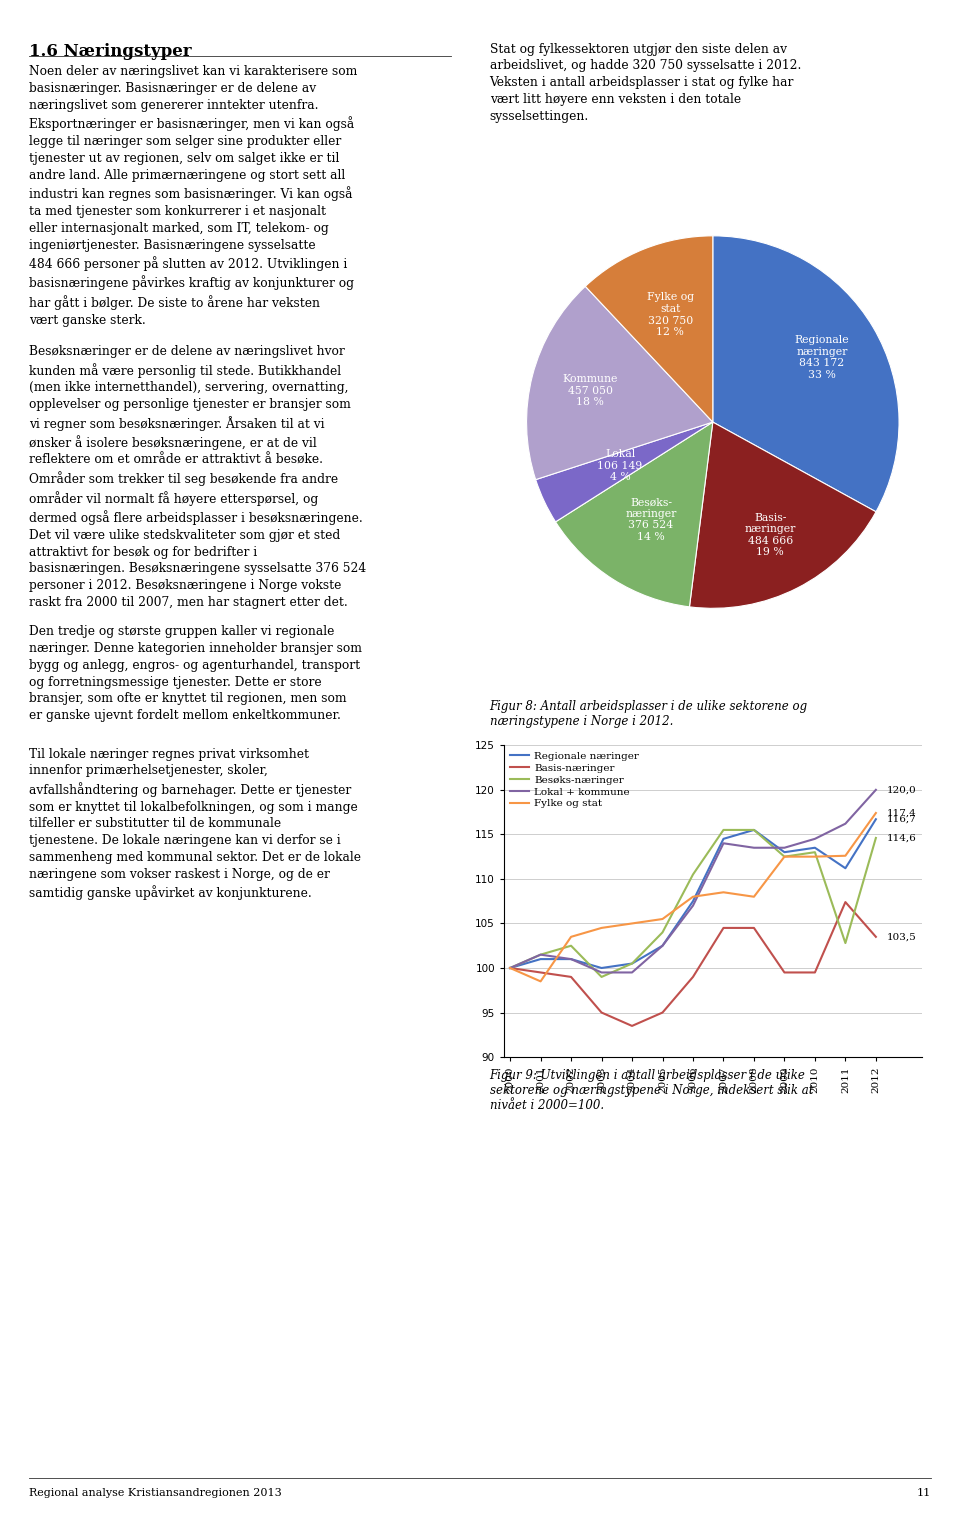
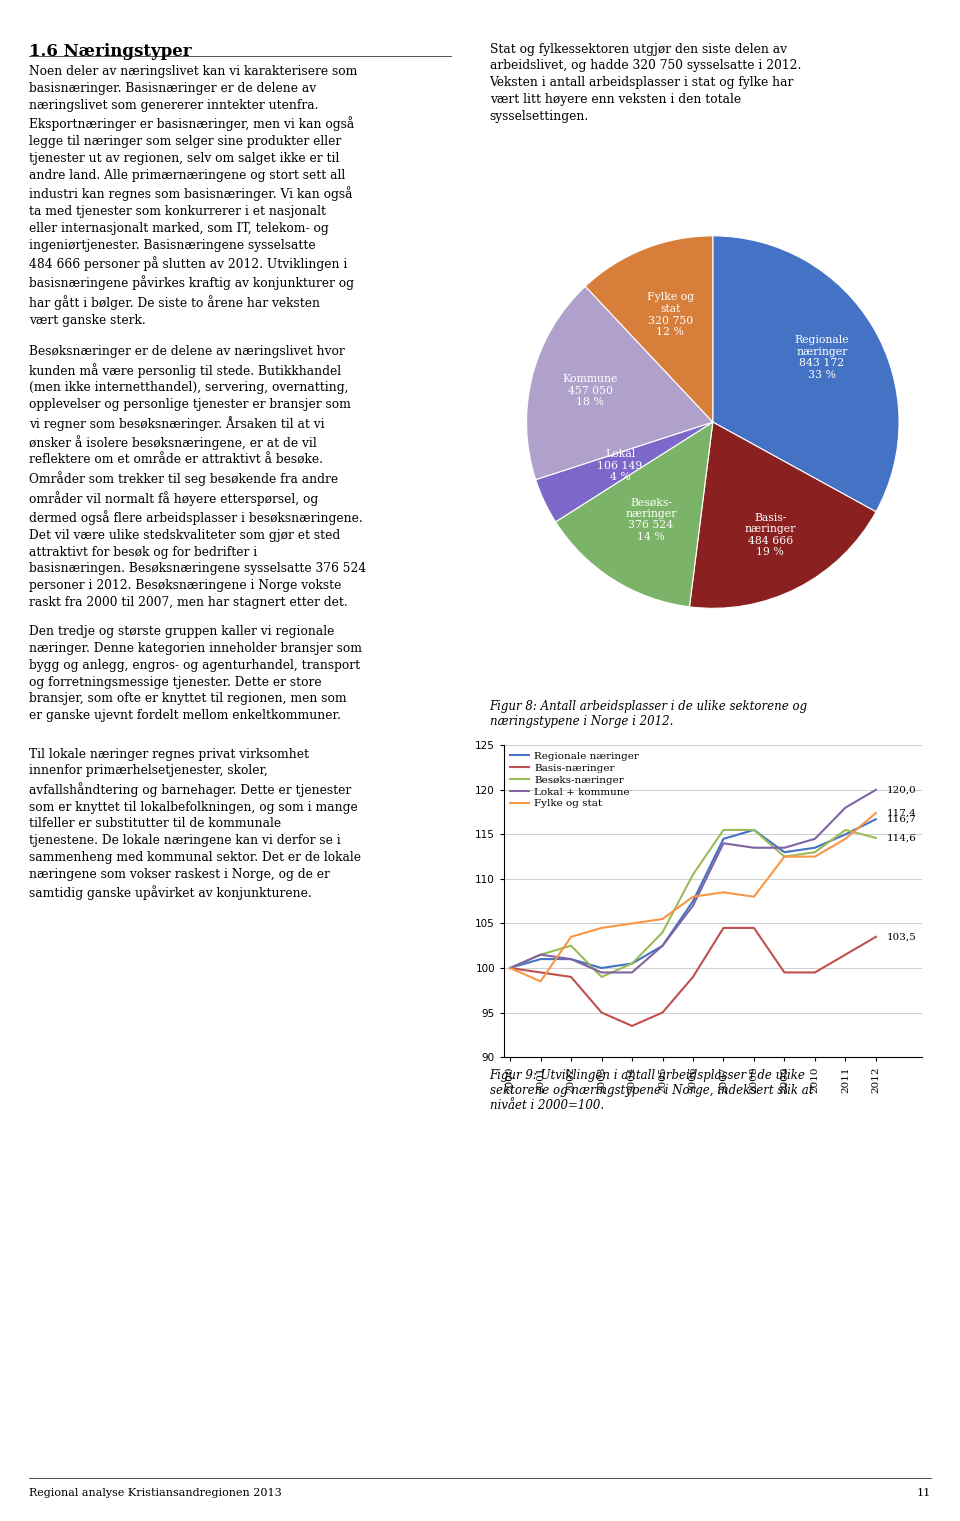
Regionale næringer/2011: 111.2 -> 115.0
Basis-næringer/2011: 107.4 -> 101.5
Besøks-næringer/2011: 102.8 -> 115.5
Lokal + kommune/2011: 116.2 -> 118.0
Fylke og stat/2011: 112.6 -> 114.5
